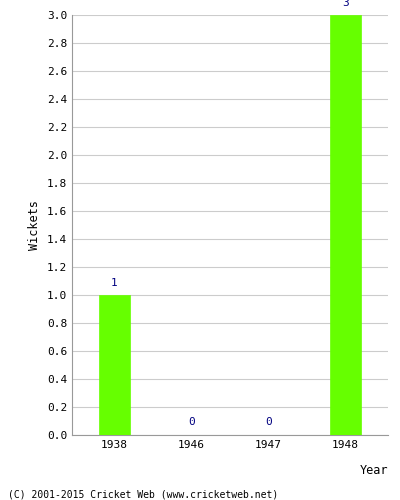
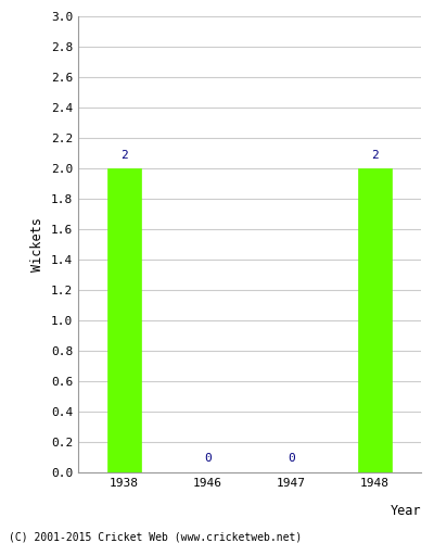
1938: 1 -> 2
1948: 3 -> 2
